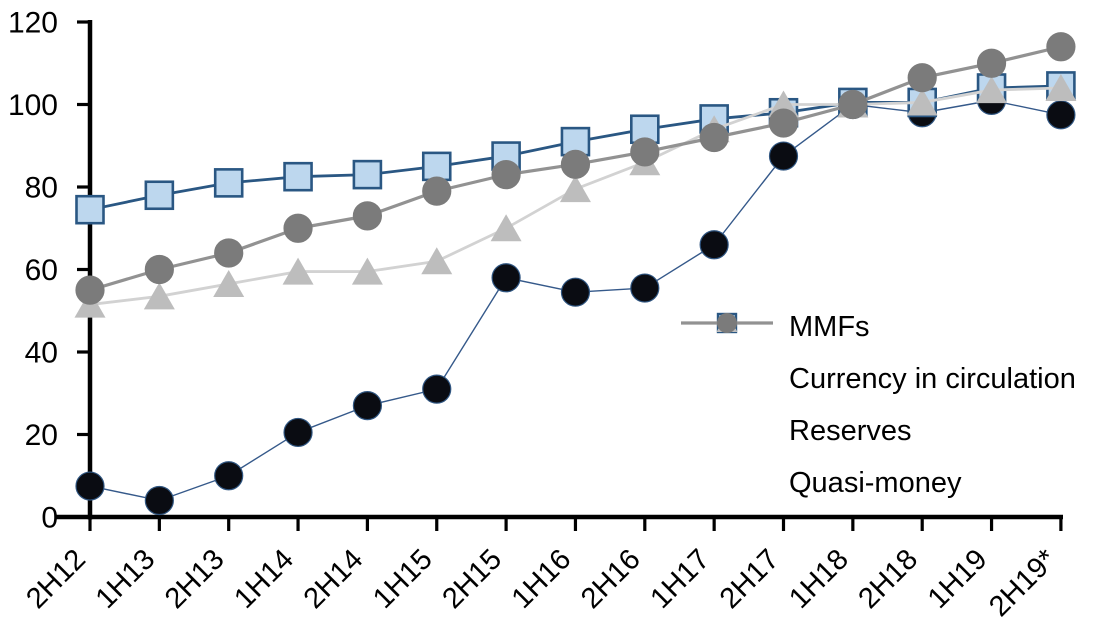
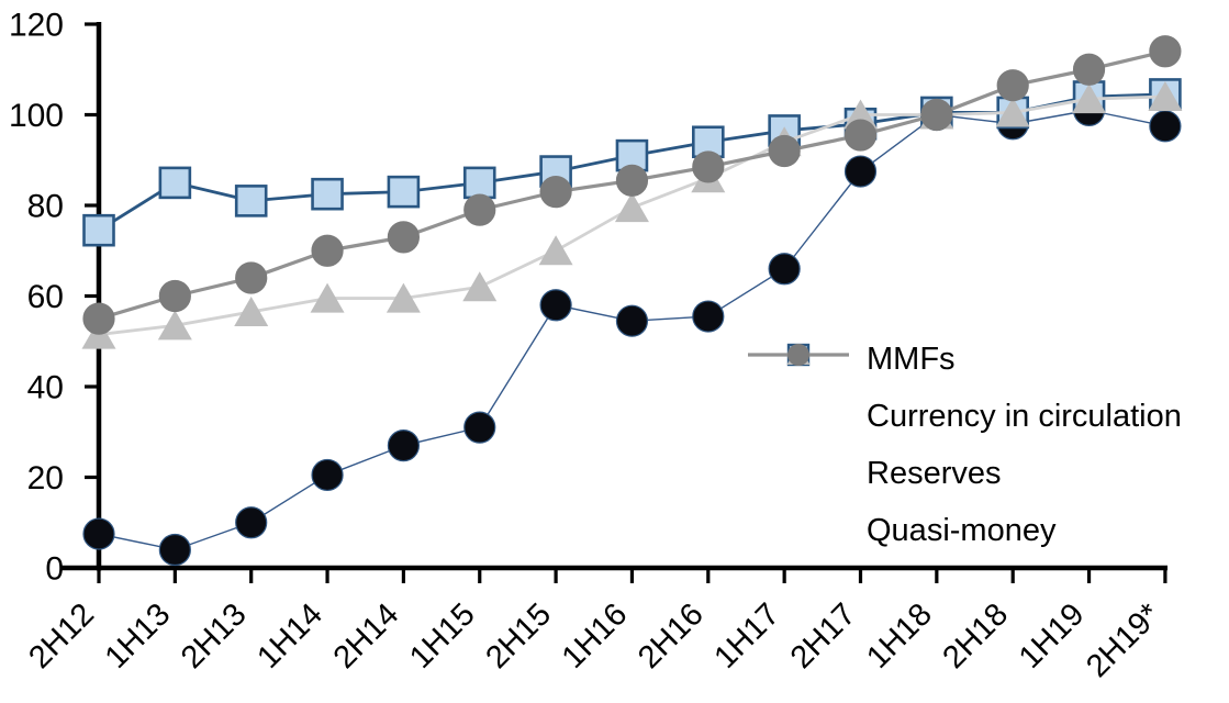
Currency in circulation/1H13: 78 -> 85
